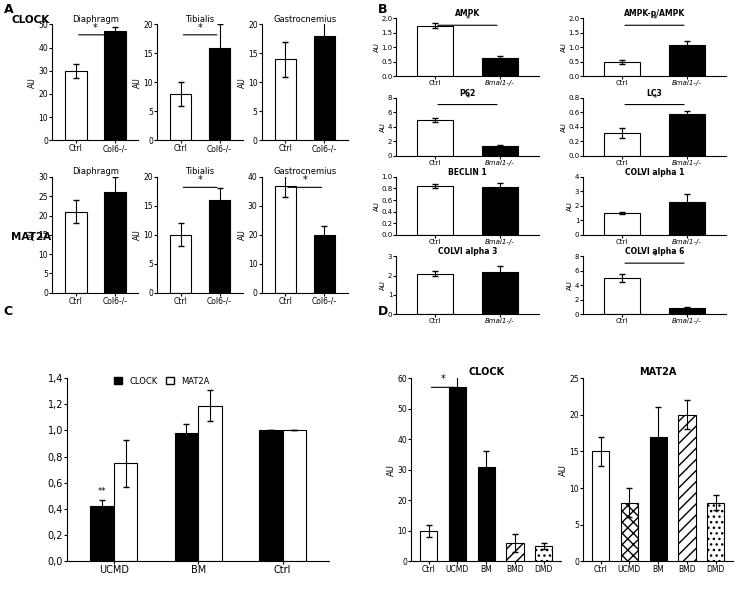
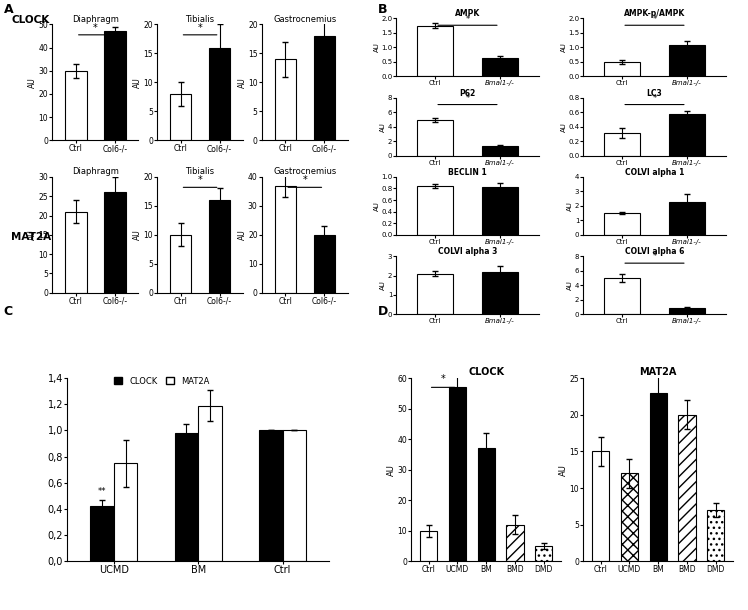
CLOCK/BM: 31 -> 37
CLOCK/BMD: 6 -> 12
MAT2A/UCMD: 8 -> 12
MAT2A/BM: 17 -> 23
MAT2A/DMD: 8 -> 7
